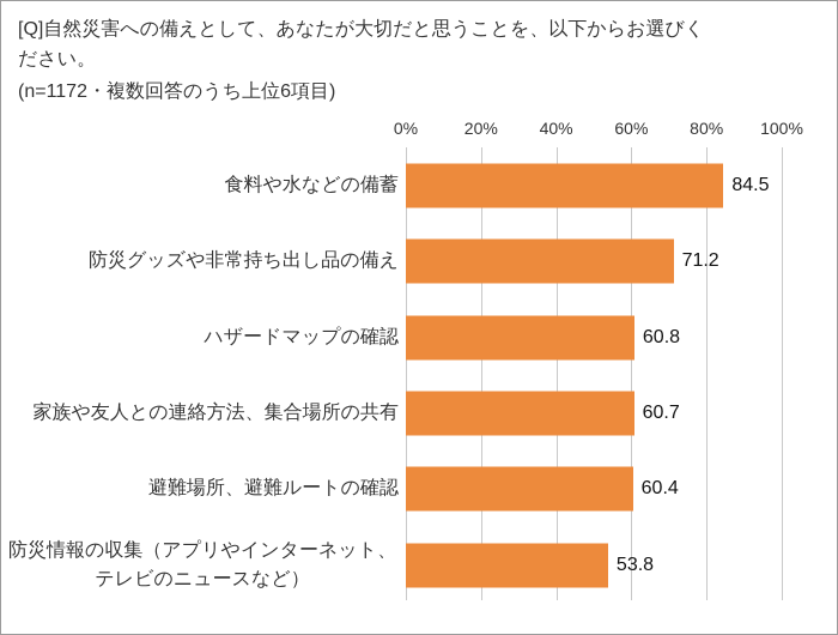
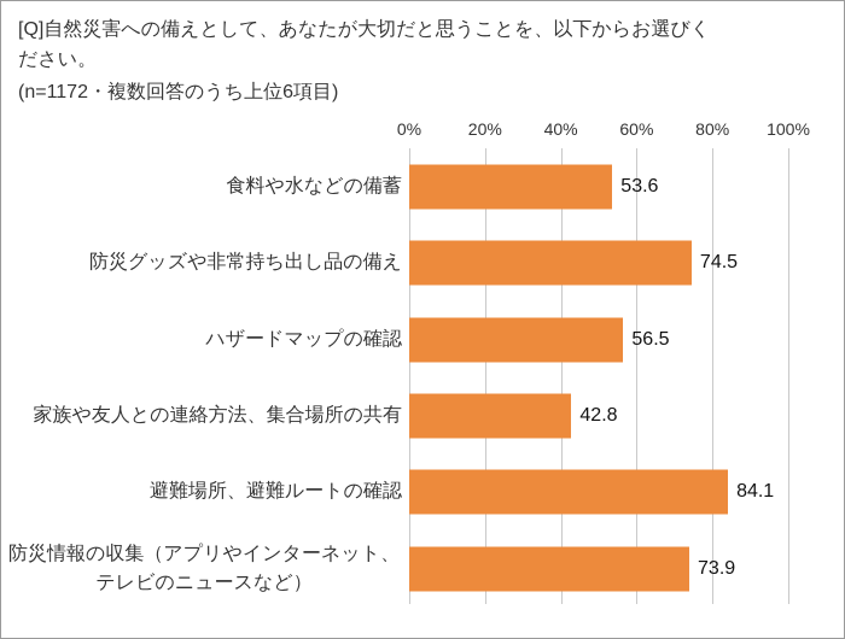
食料や水などの備蓄: 84.5 -> 53.6
防災グッズや非常持ち出し品の備え: 71.2 -> 74.5
ハザードマップの確認: 60.8 -> 56.5
家族や友人との連絡方法、集合場所の共有: 60.7 -> 42.8
避難場所、避難ルートの確認: 60.4 -> 84.1
防災情報の収集（アプリやインターネット、テレビのニュースなど）: 53.8 -> 73.9
